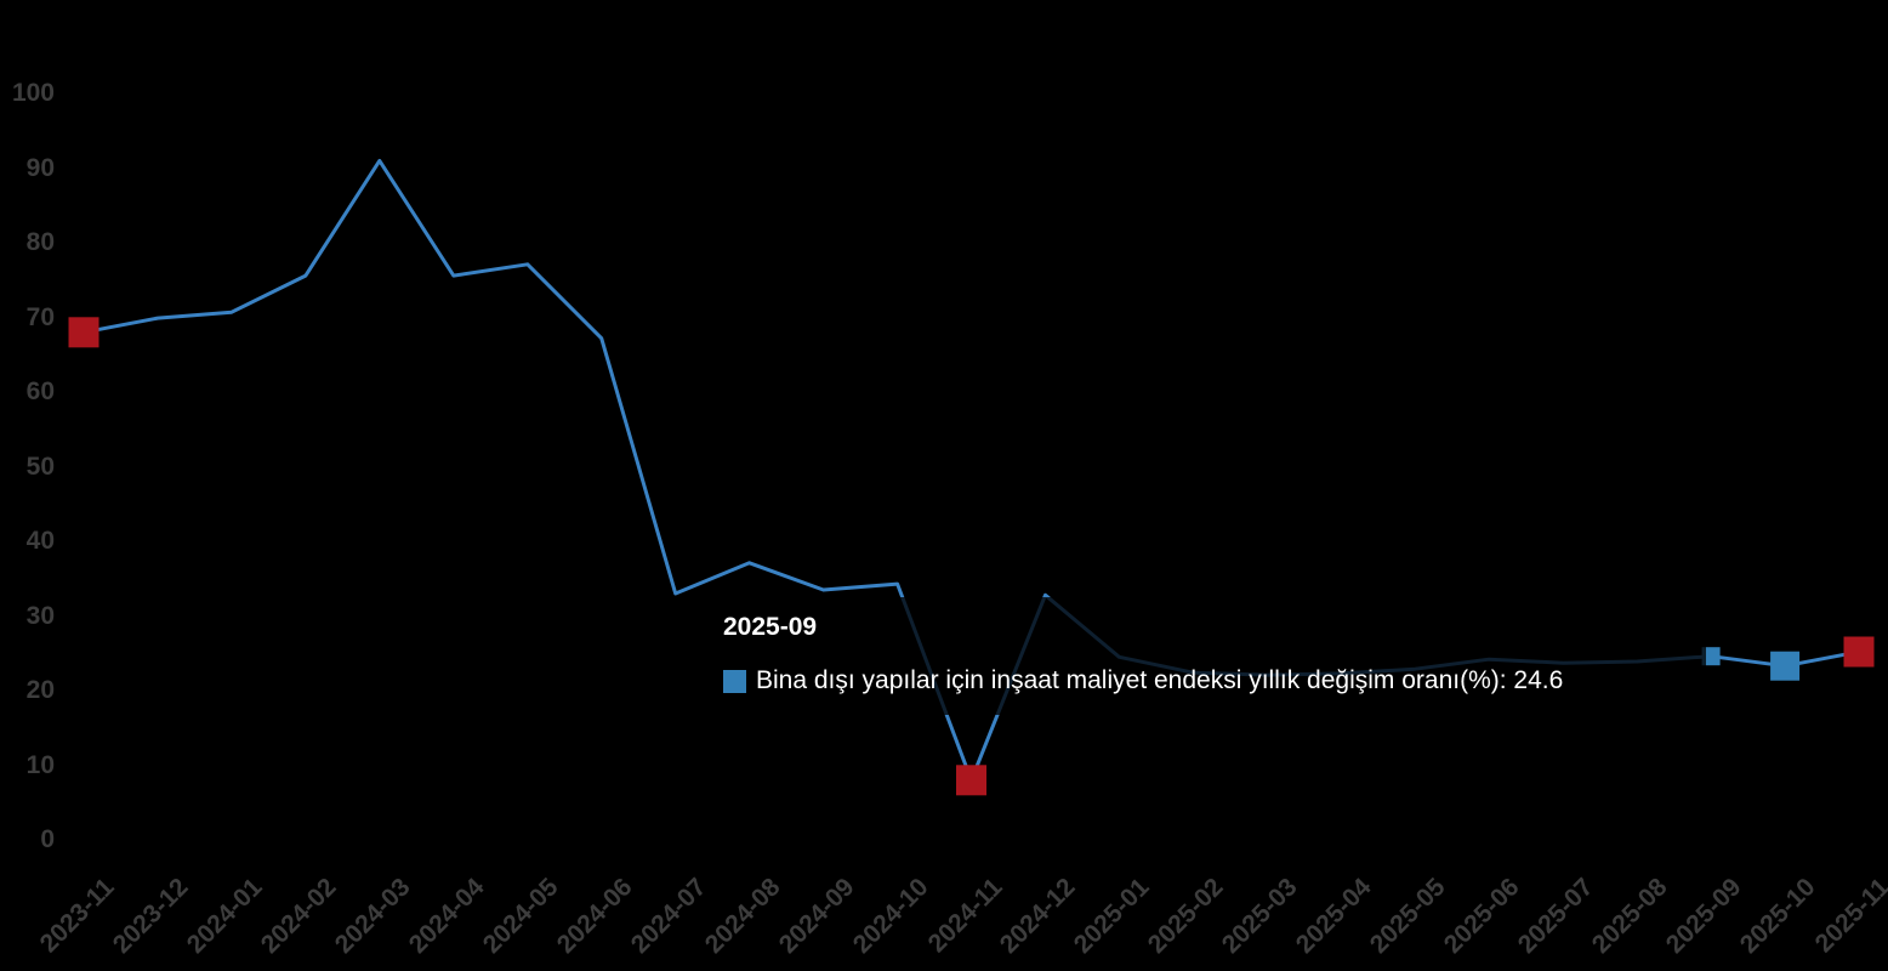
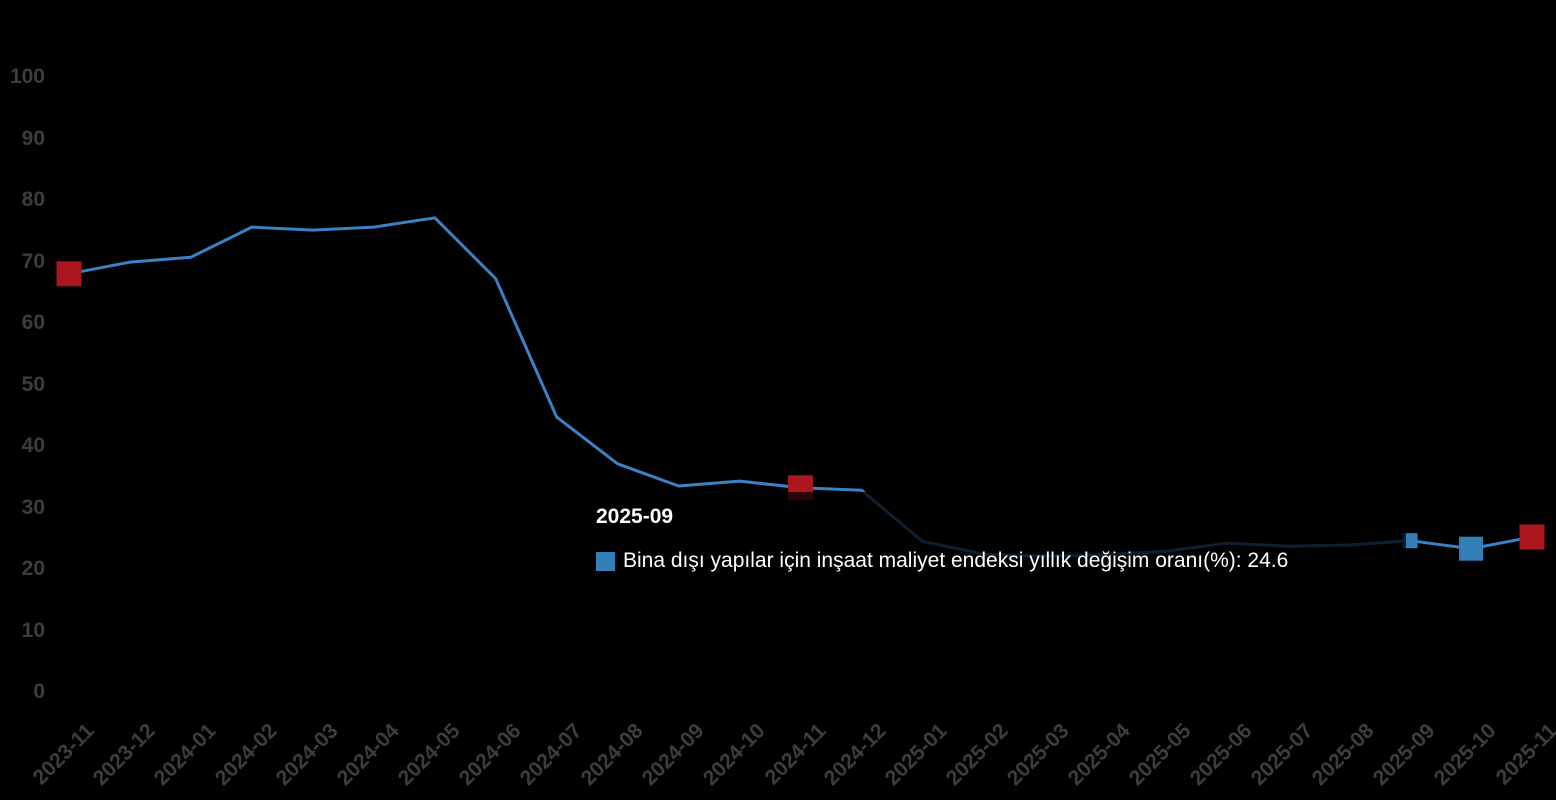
2024-03: 91 -> 75
2024-07: 33 -> 45
2024-11: 8 -> 33
